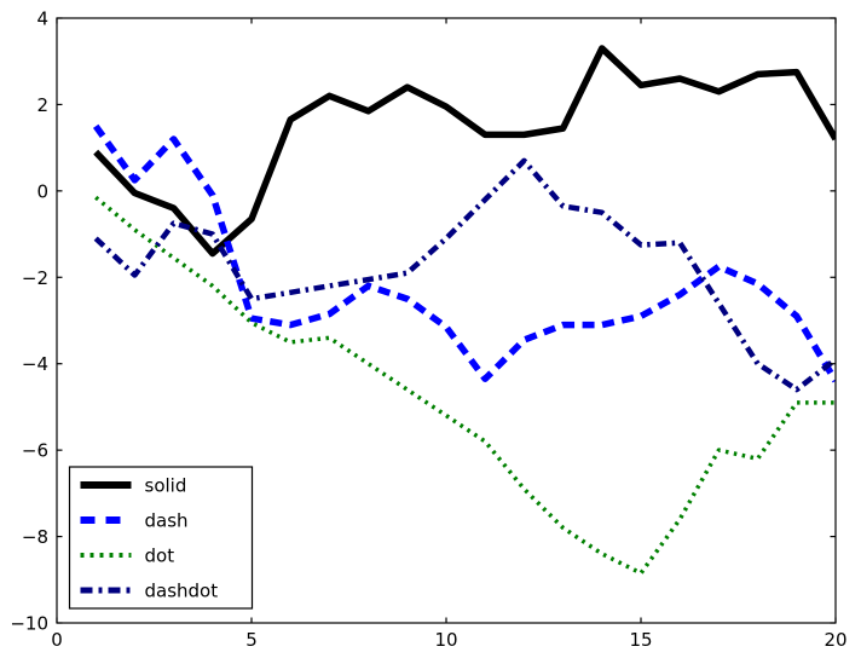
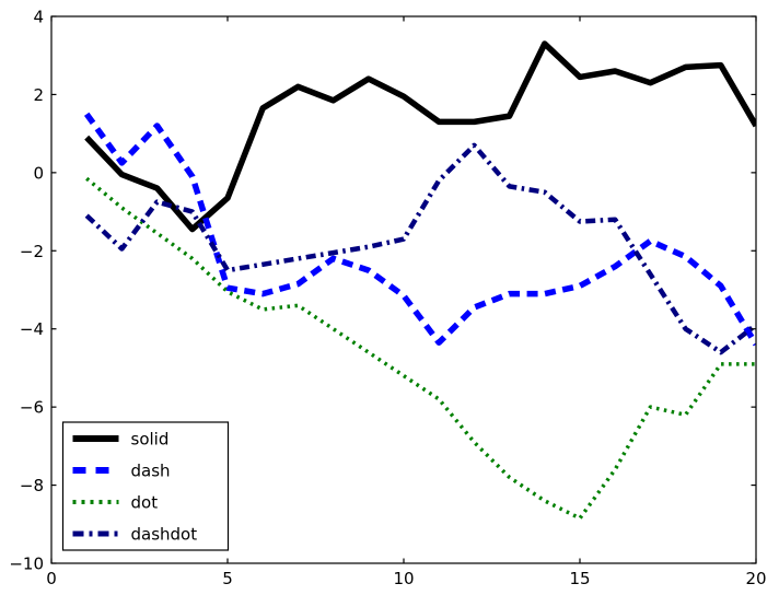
dashdot/10: -1.1 -> -1.7
